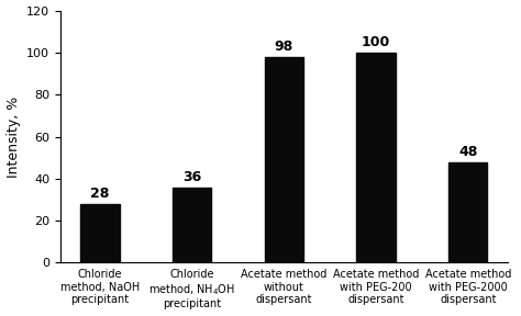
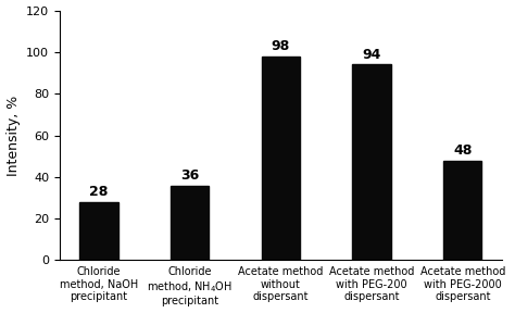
Acetate method with PEG-200 dispersant: 100 -> 94
